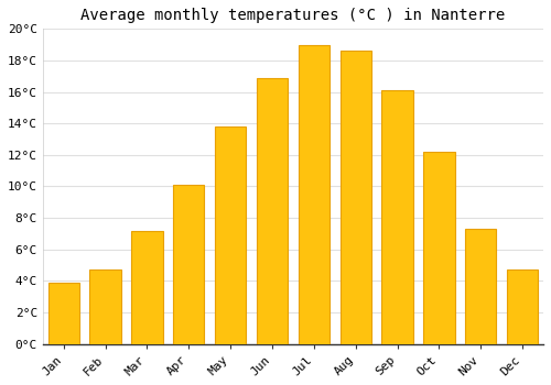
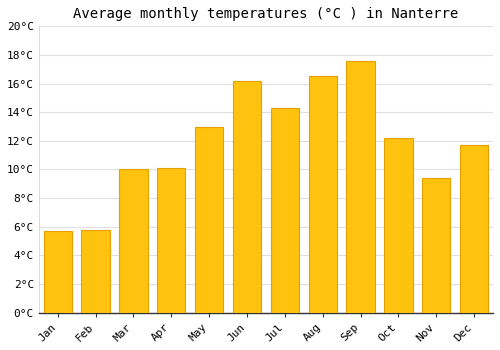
Jan: 3.9°C -> 5.7°C
Feb: 4.7°C -> 5.8°C
Mar: 7.2°C -> 10.0°C
May: 13.8°C -> 13.0°C
Jun: 16.9°C -> 16.2°C
Jul: 19.0°C -> 14.3°C
Aug: 18.6°C -> 16.5°C
Sep: 16.1°C -> 17.6°C
Nov: 7.3°C -> 9.4°C
Dec: 4.7°C -> 11.7°C
